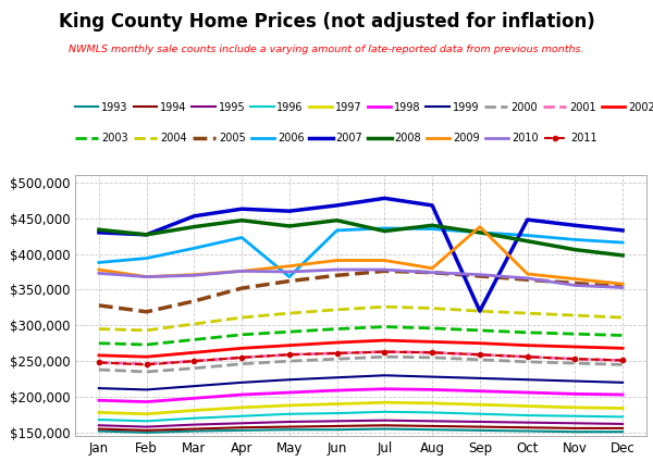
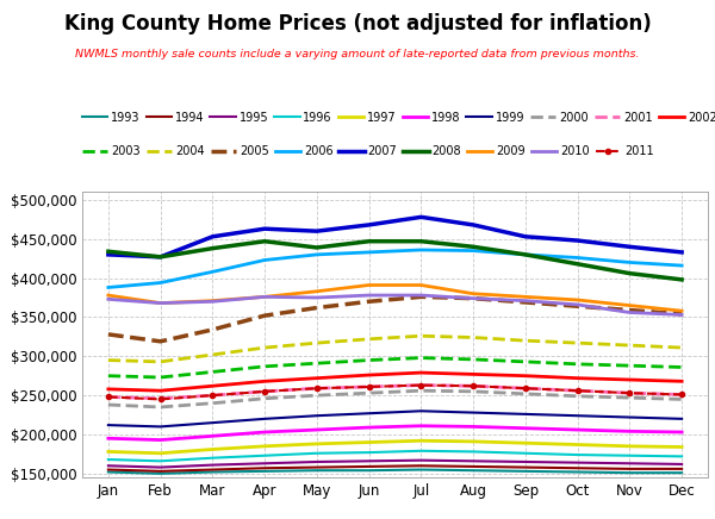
2006/May: $368,000 -> $430,000
2008/Jul: $432,000 -> $447,000
2007/Sep: $320,000 -> $453,000
2009/Sep: $438,000 -> $376,000
